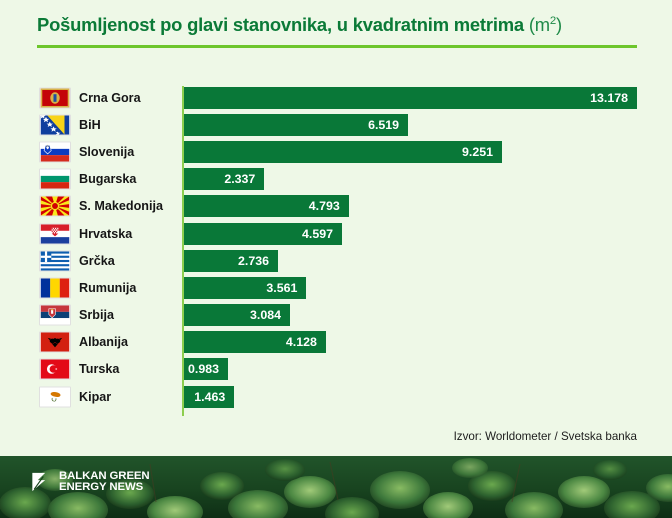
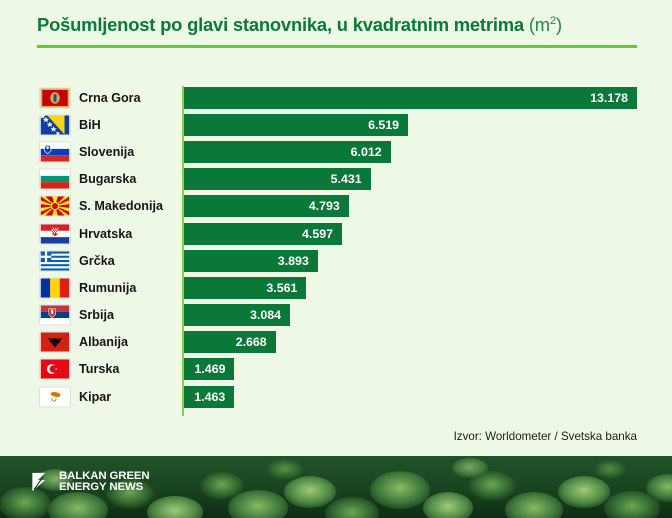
Slovenija: 9.251 -> 6.012
Bugarska: 2.337 -> 5.431
Grčka: 2.736 -> 3.893
Albanija: 4.128 -> 2.668
Turska: 0.983 -> 1.469
